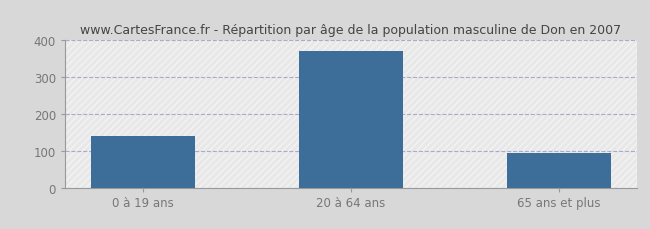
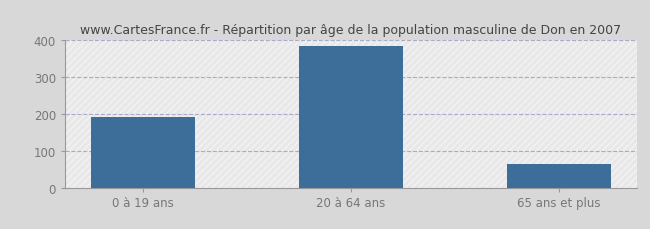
0 à 19 ans: 140 -> 193
20 à 64 ans: 370 -> 385
65 ans et plus: 95 -> 65
